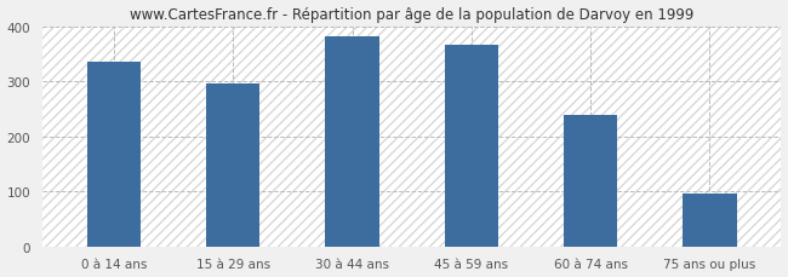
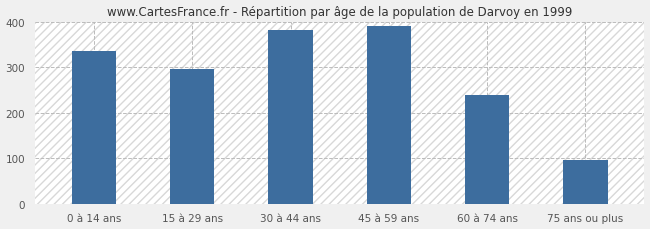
45 à 59 ans: 365 -> 390
